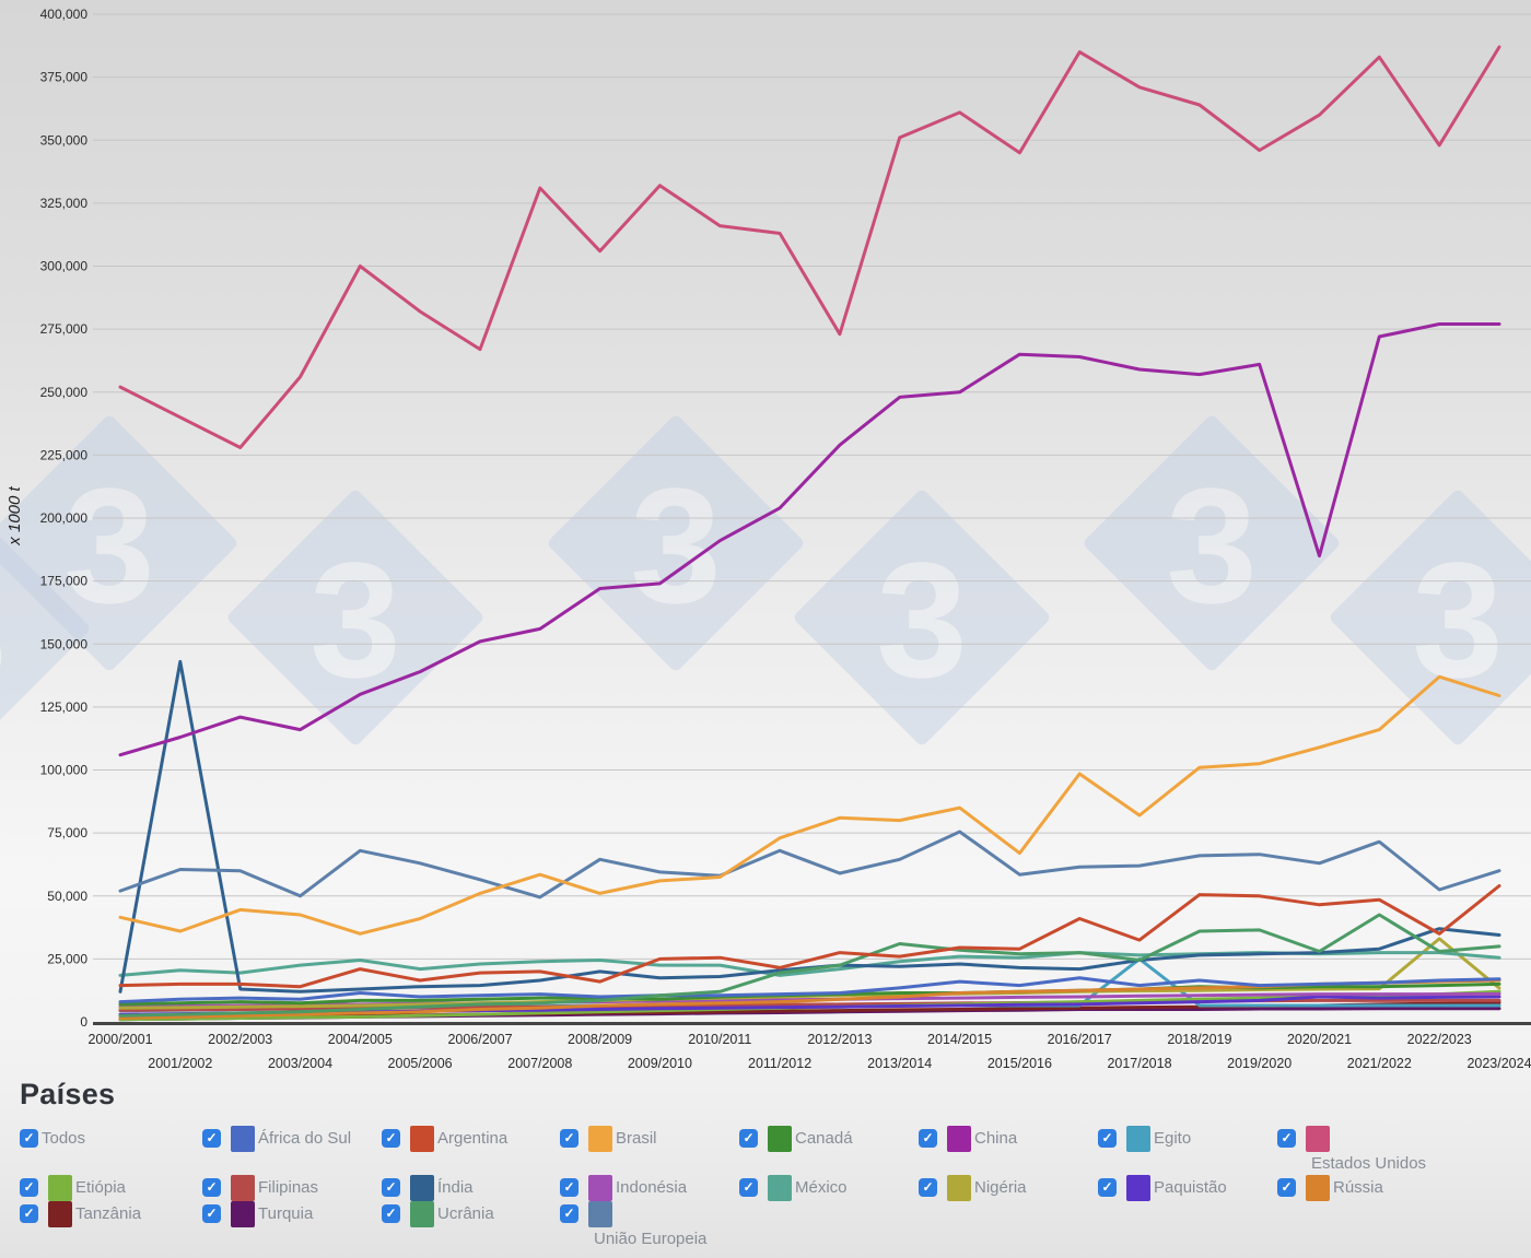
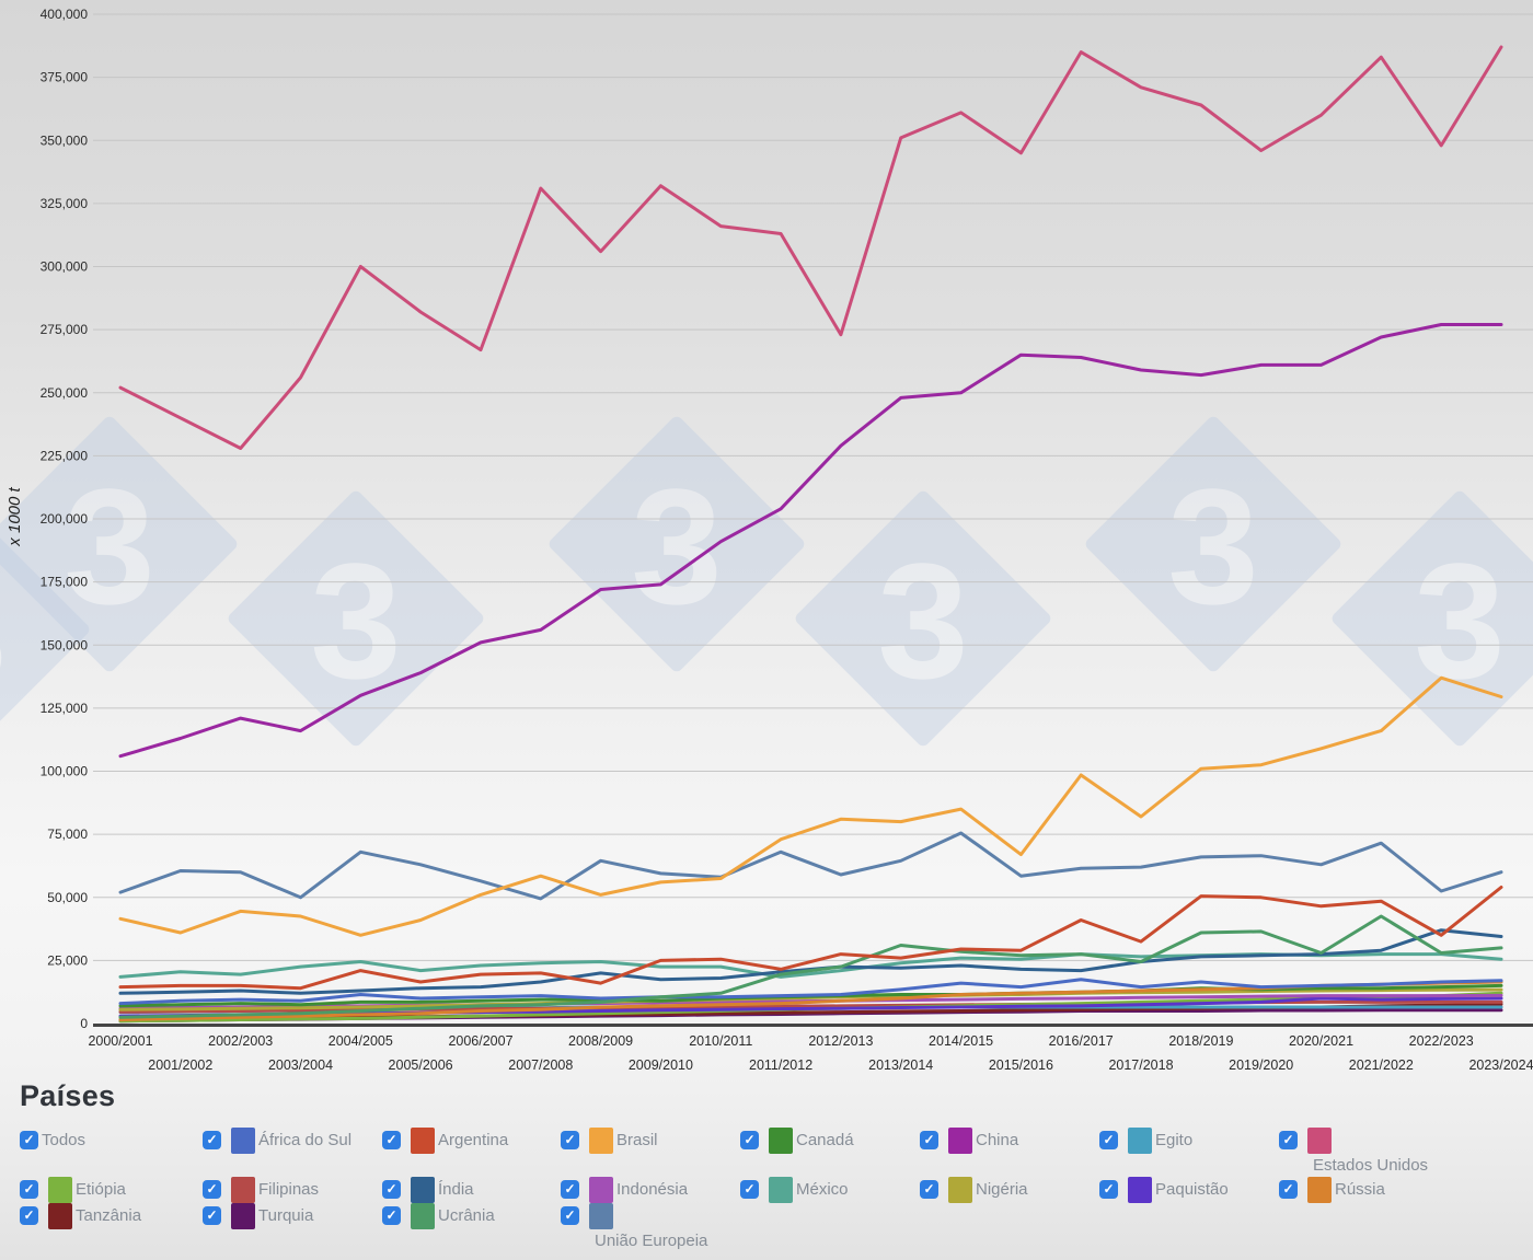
Índia/2001/2002: 143000 -> 12000
Egito/2017/2018: 25000 -> 6000
China/2020/2021: 185000 -> 261000
Nigéria/2022/2023: 33000 -> 13000
